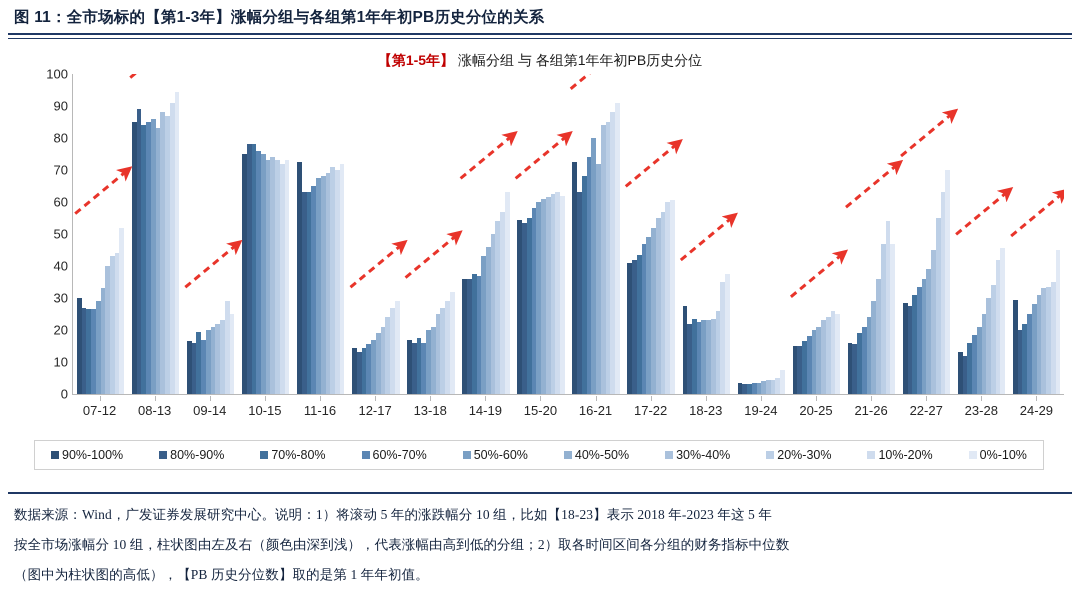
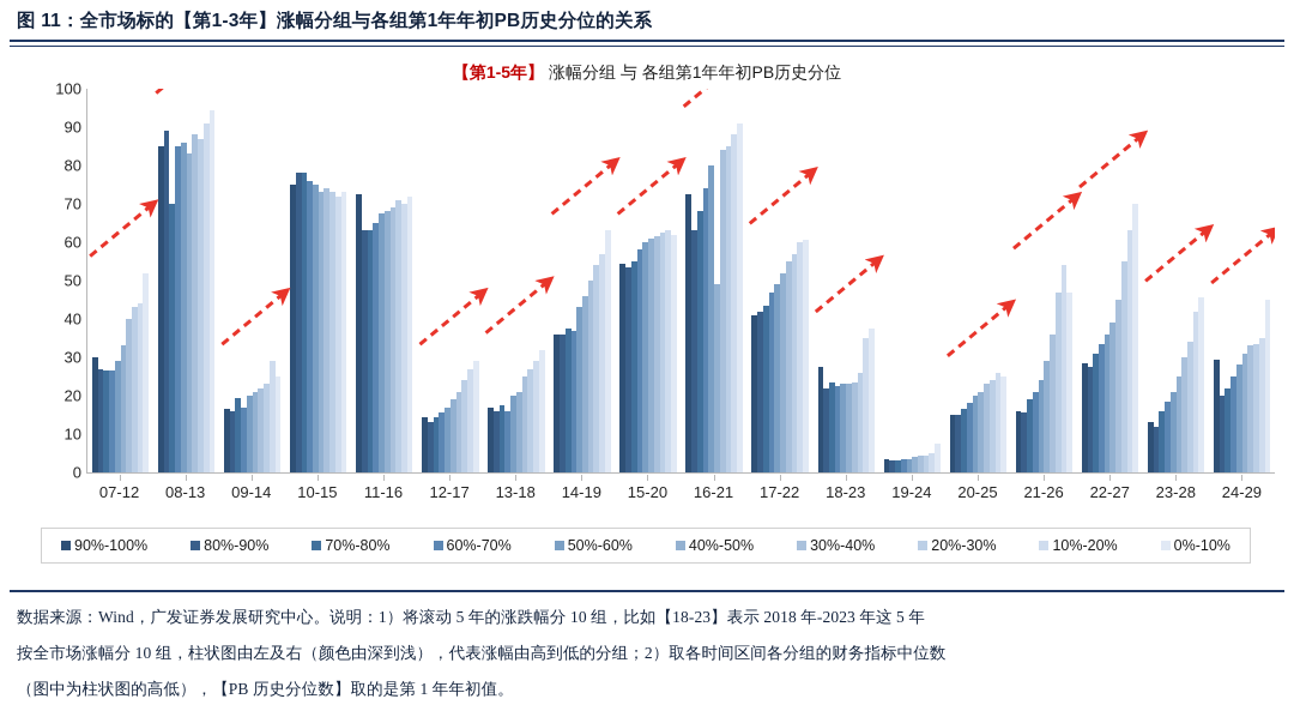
70%-80%/08-13: 84 -> 70
40%-50%/16-21: 72 -> 49
